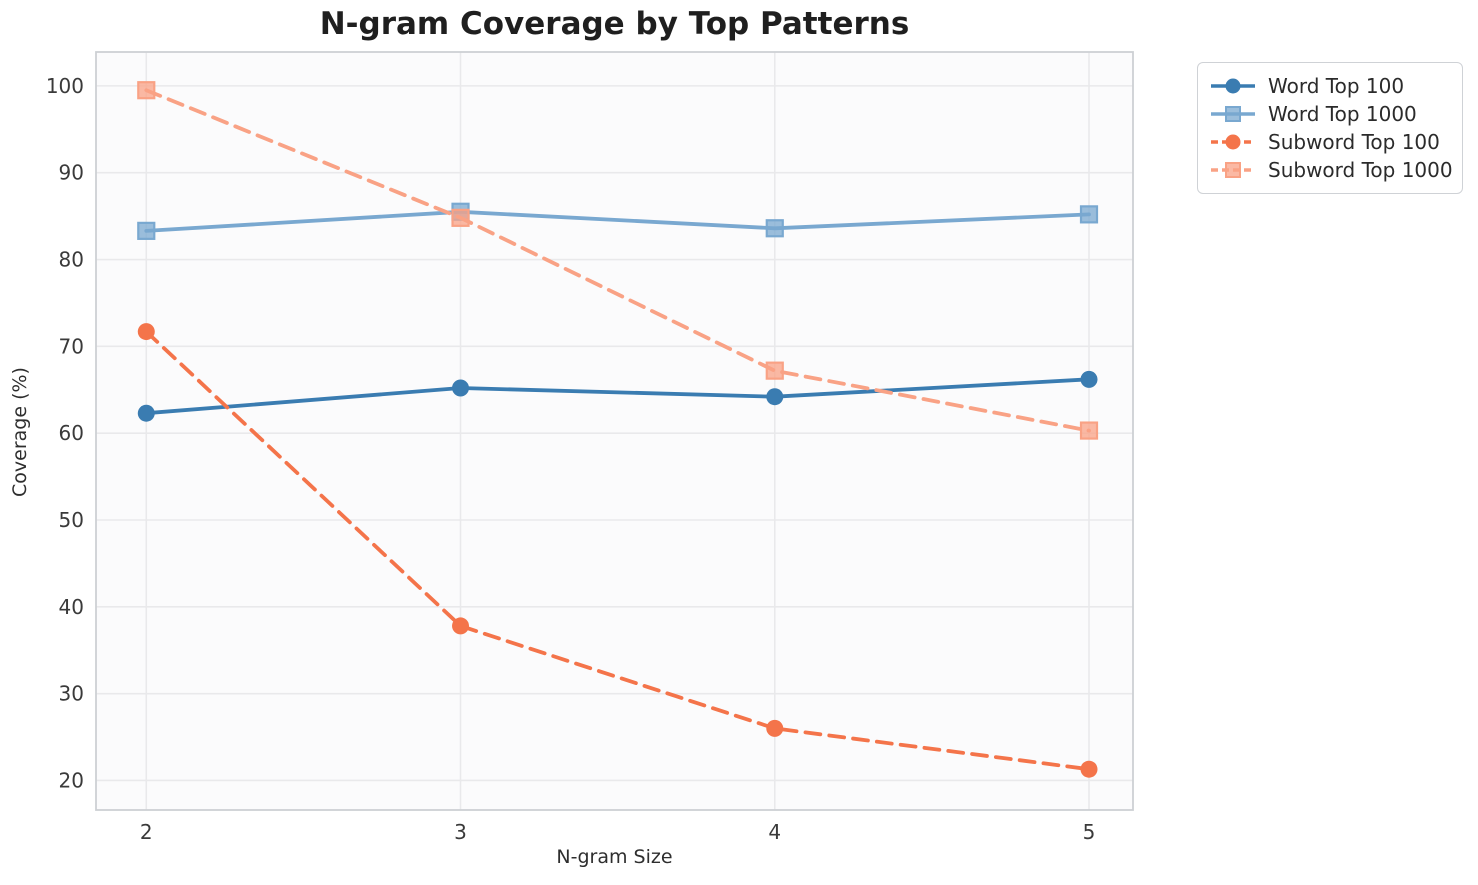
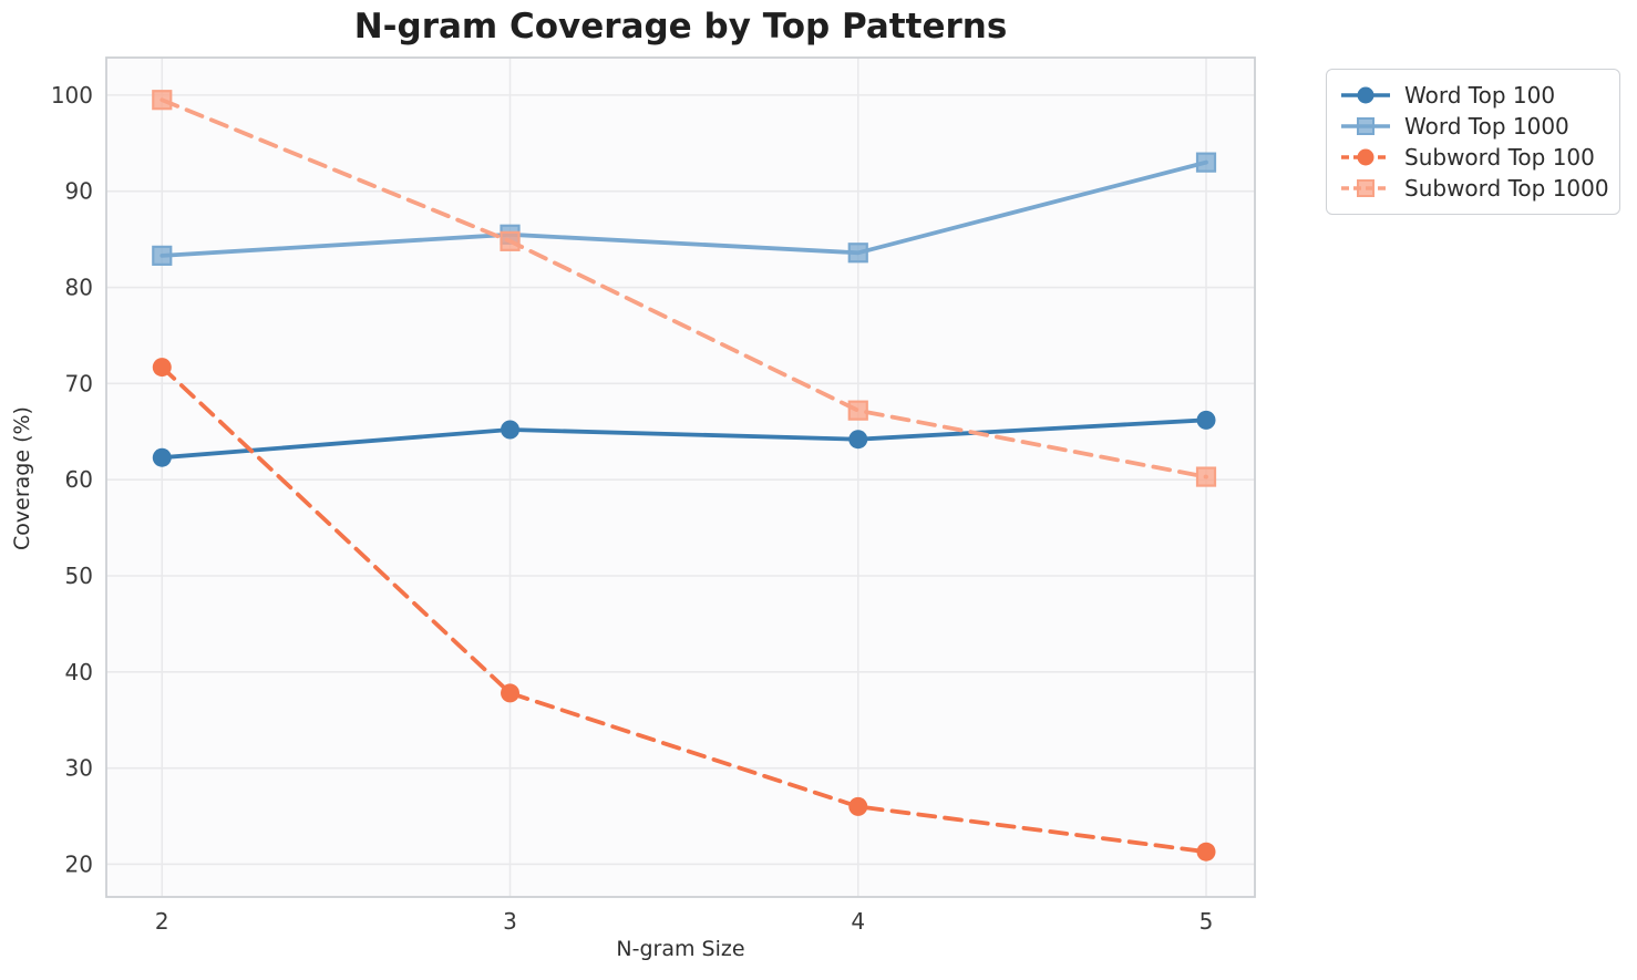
Word Top 1000/5: 85 -> 93
